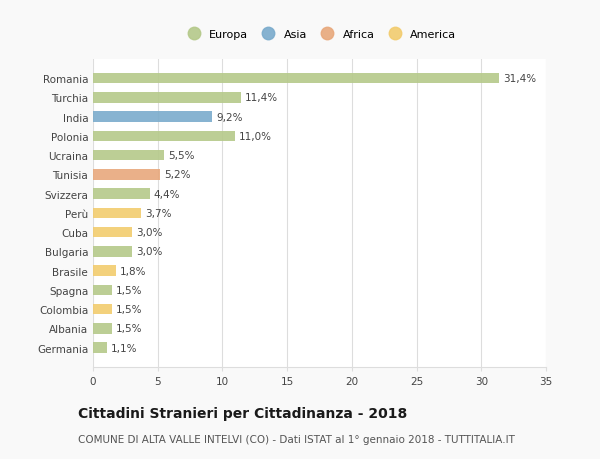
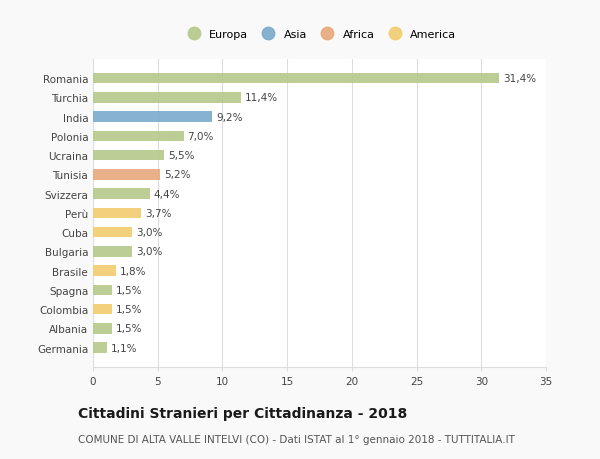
Polonia: 11,0% -> 7,0%
